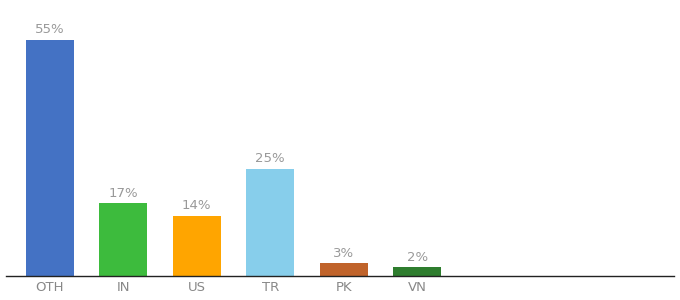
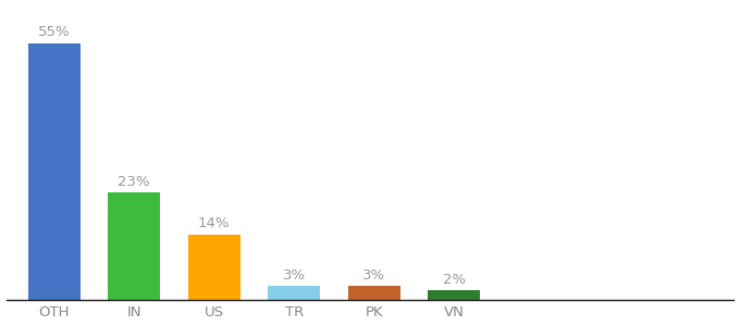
IN: 17% -> 23%
TR: 25% -> 3%
